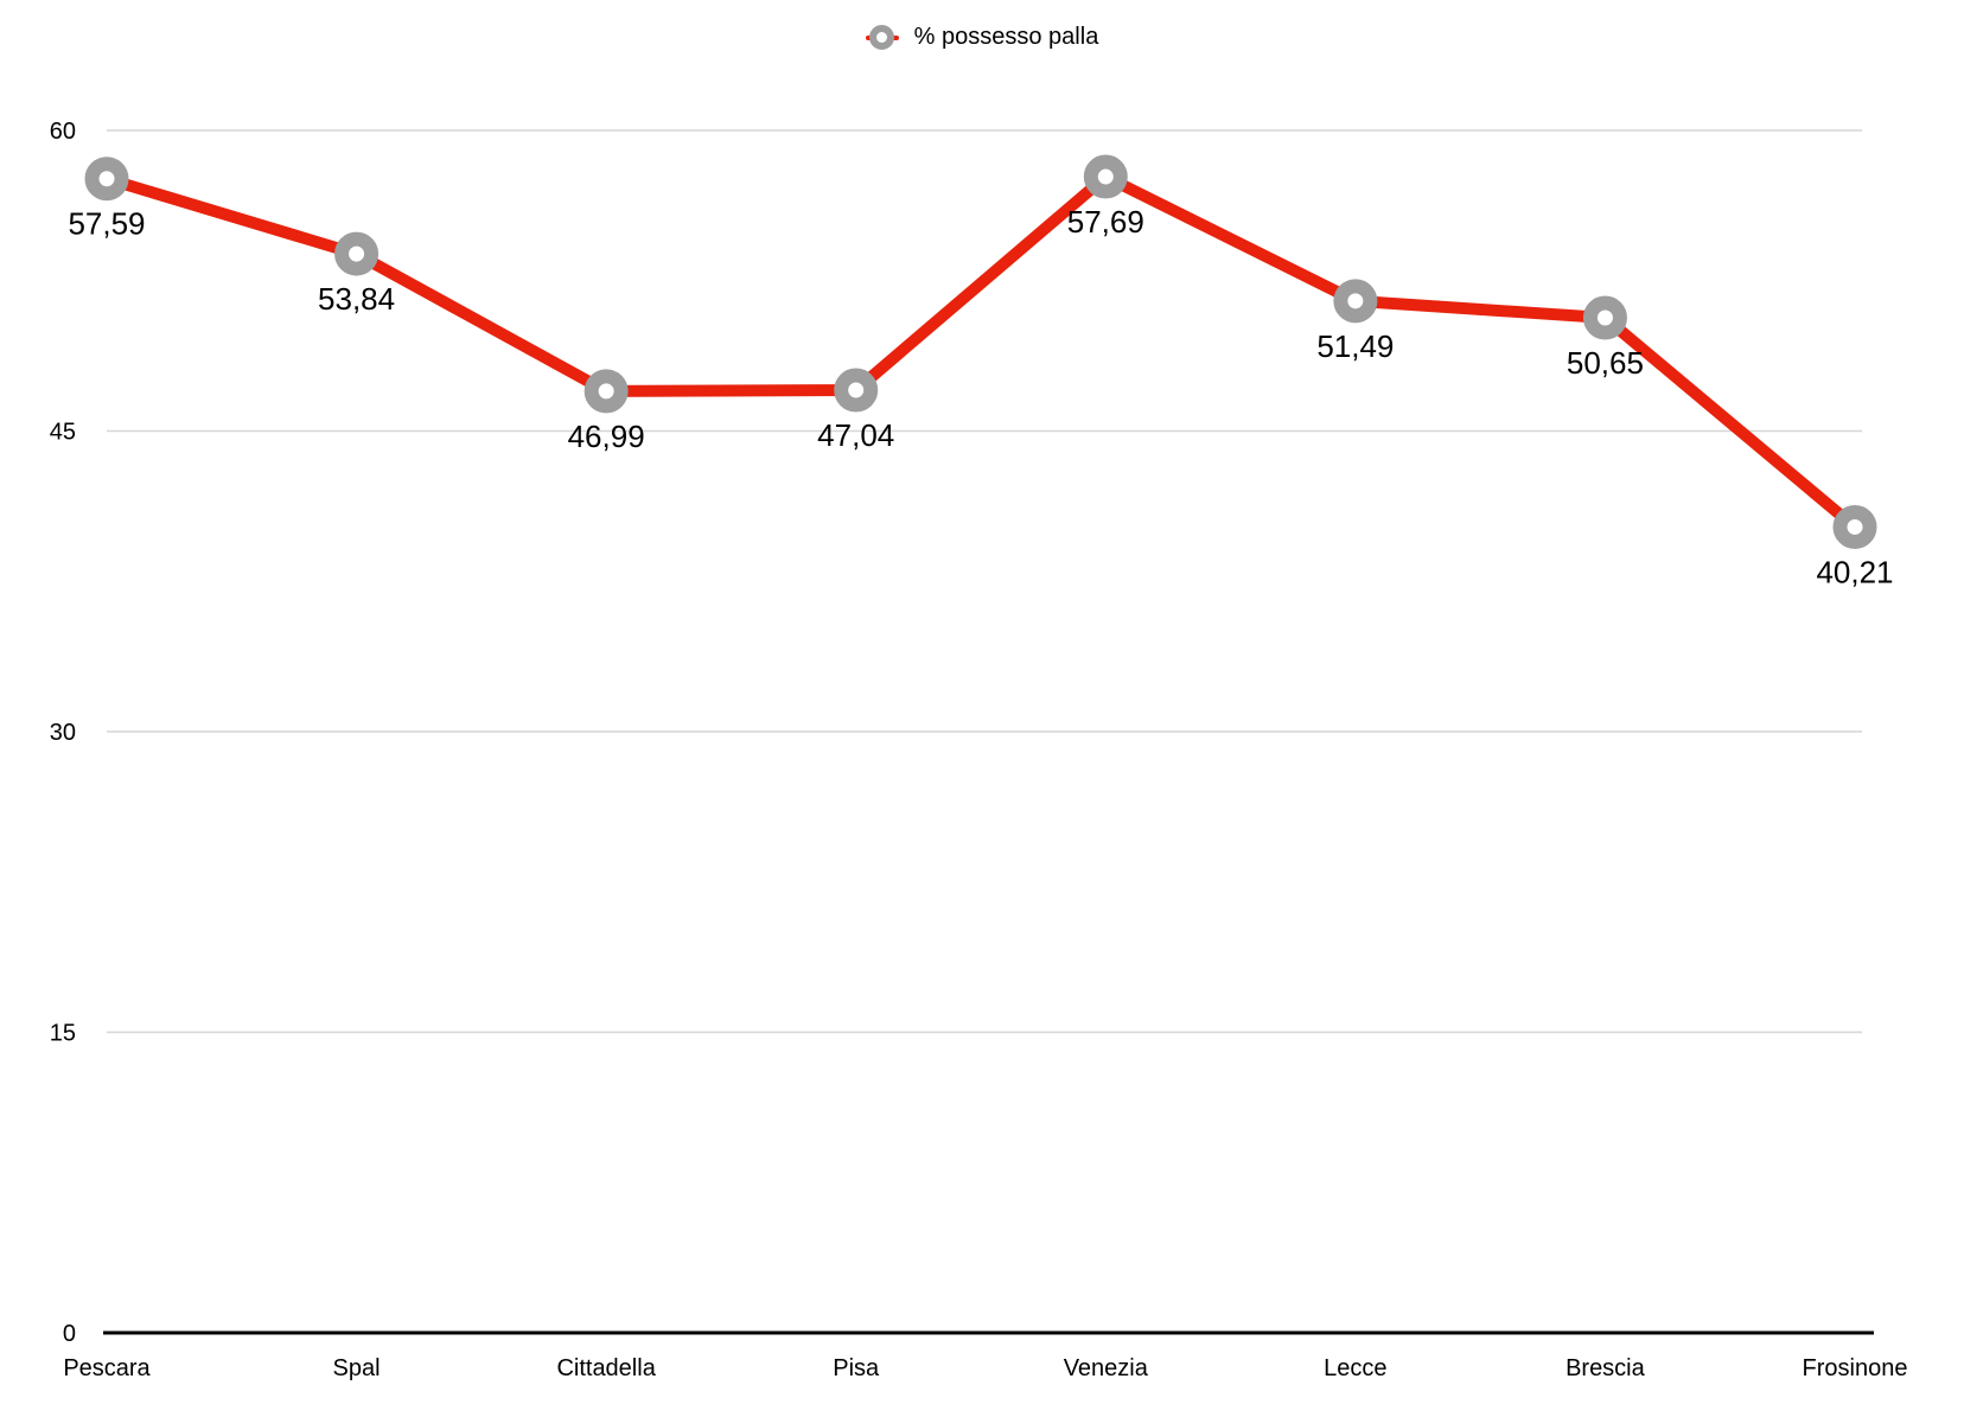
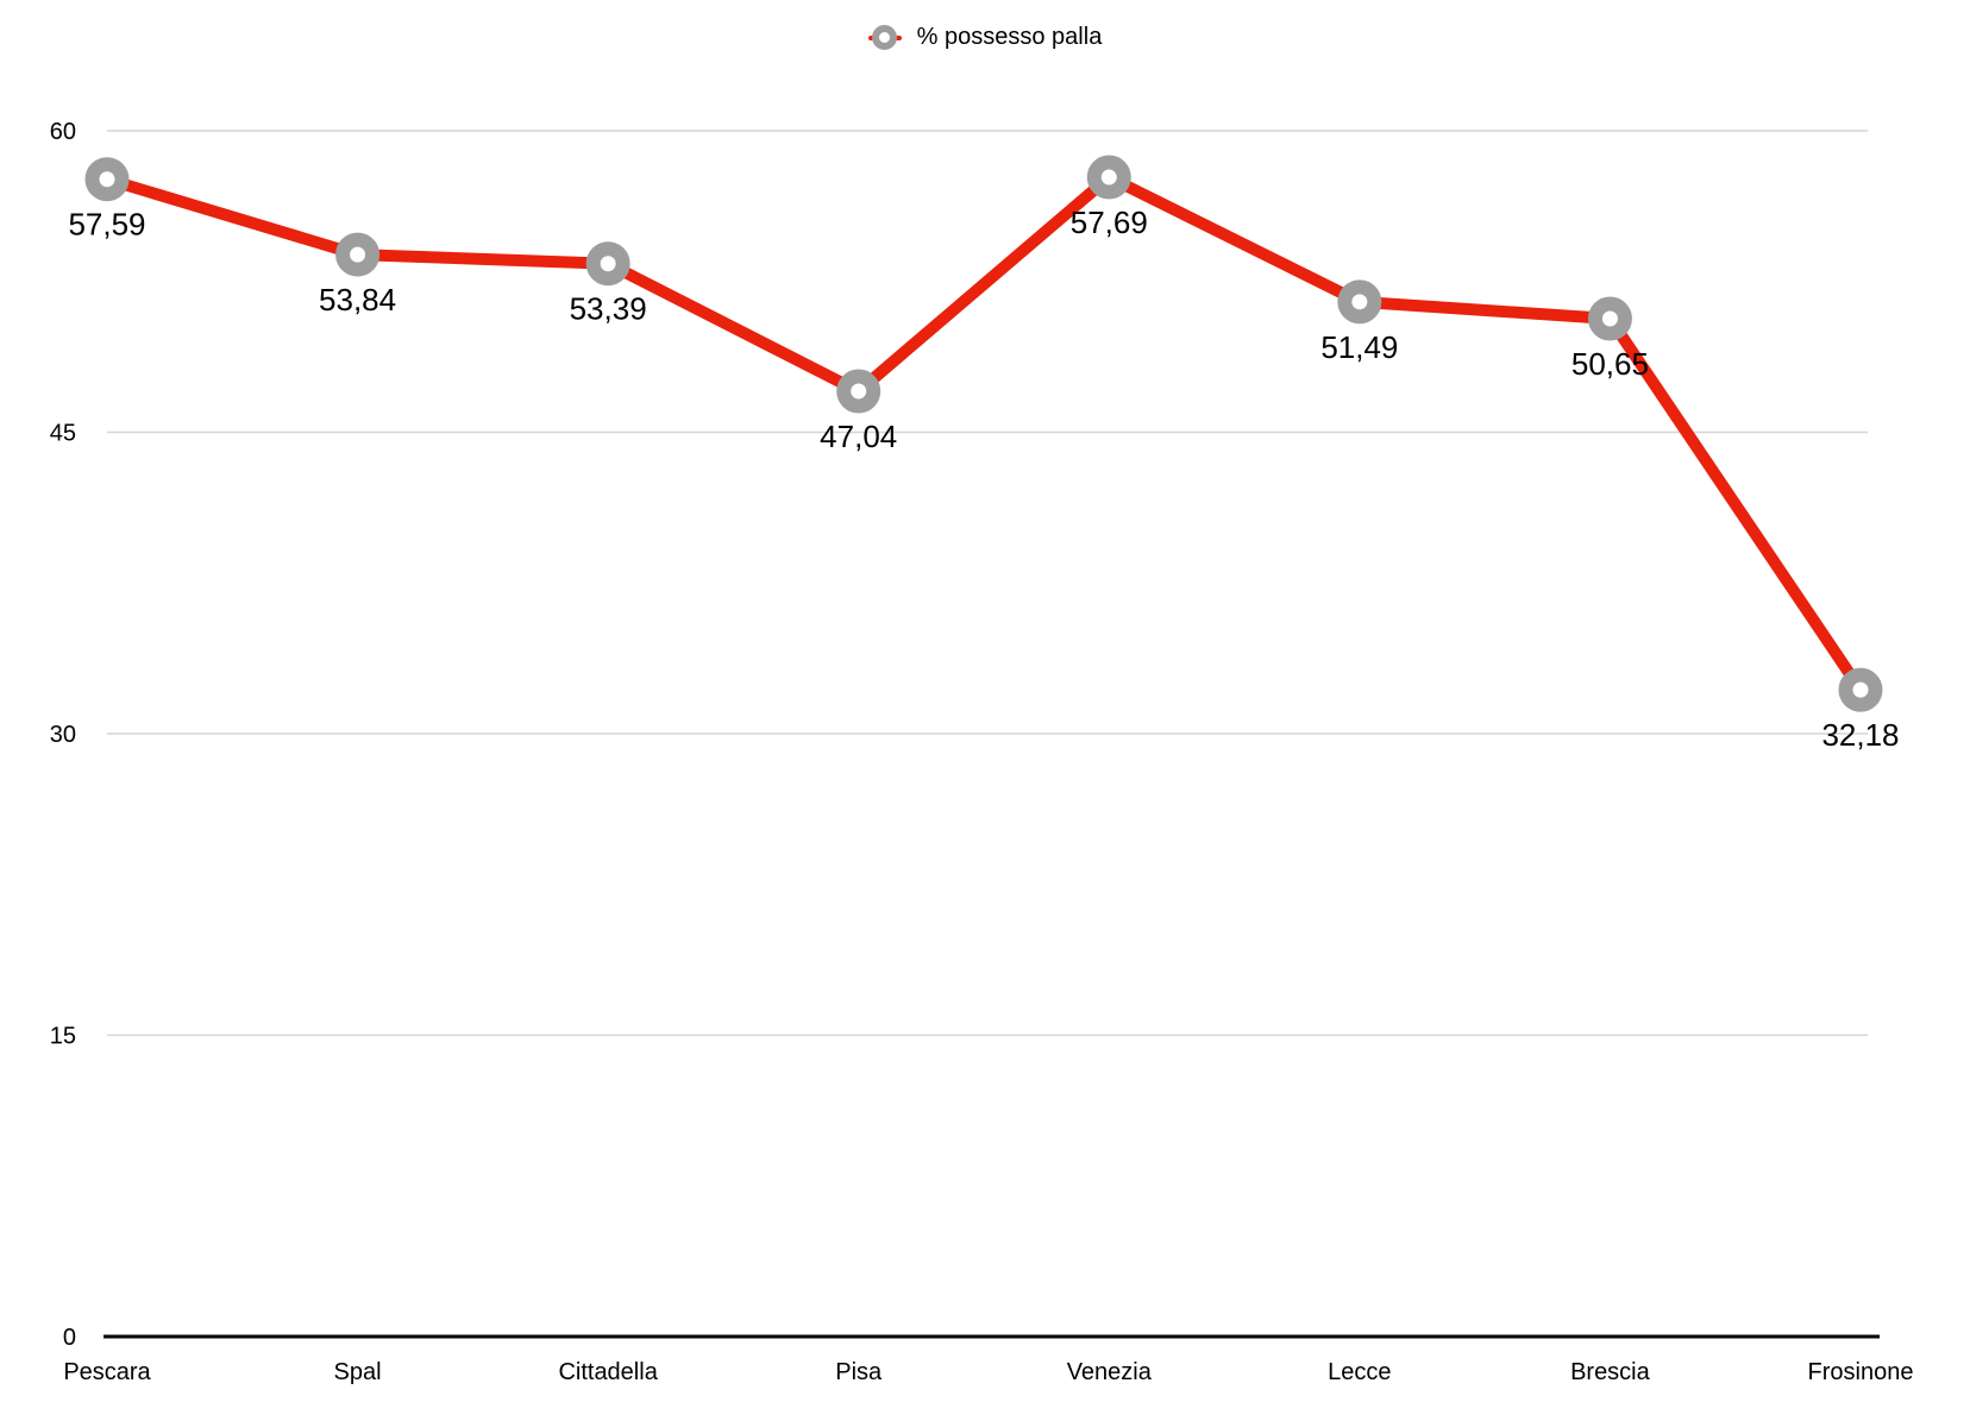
Cittadella: 46,99 -> 53,39
Frosinone: 40,21 -> 32,18
